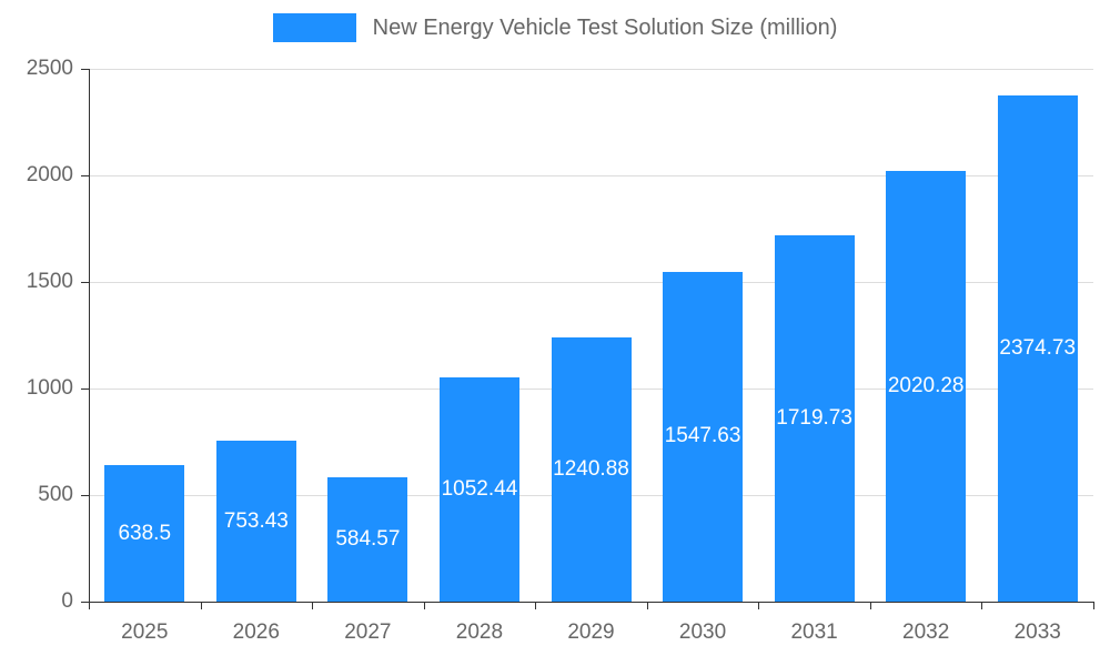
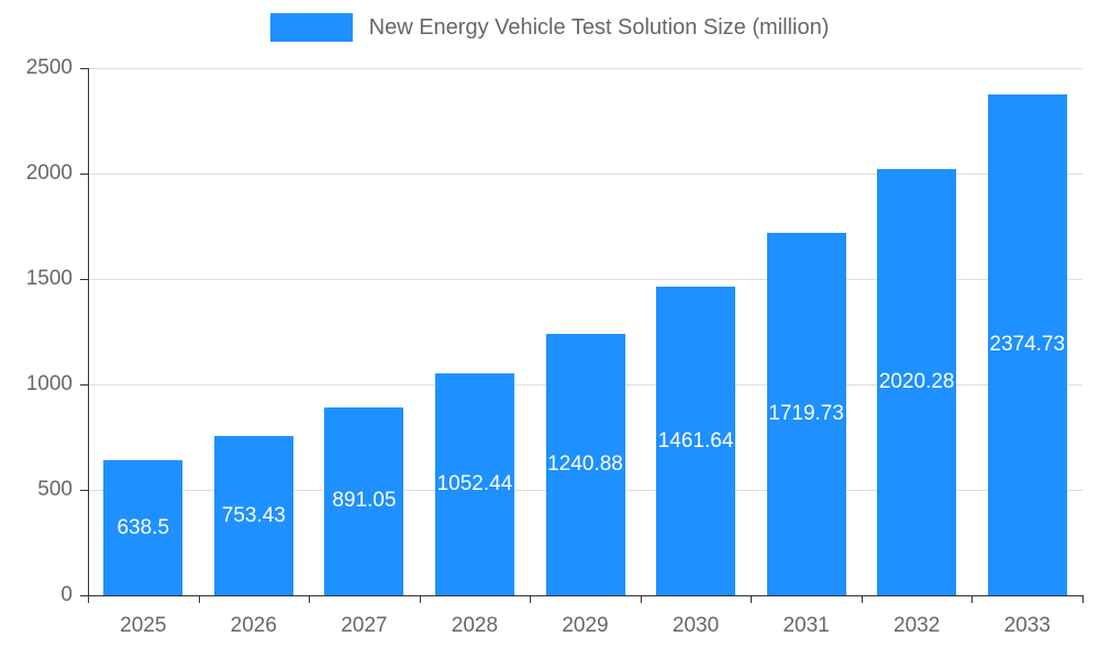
2027: 584.57 -> 891.05
2030: 1547.63 -> 1461.64
